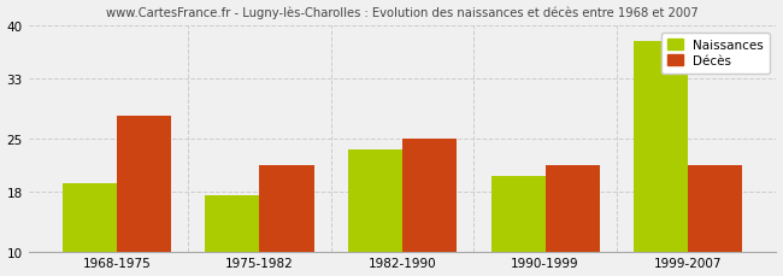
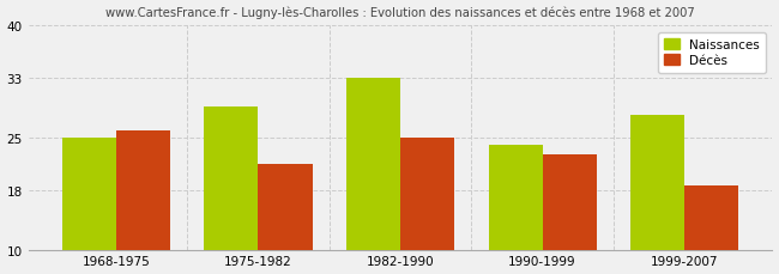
Naissances/1968-1975: 19.0 -> 25.0
Décès/1968-1975: 28.0 -> 26.0
Naissances/1975-1982: 17.5 -> 29.2
Naissances/1982-1990: 23.5 -> 33.0
Naissances/1990-1999: 20.0 -> 24.0
Décès/1990-1999: 21.5 -> 22.8
Naissances/1999-2007: 38.0 -> 28.0
Décès/1999-2007: 21.5 -> 18.6
